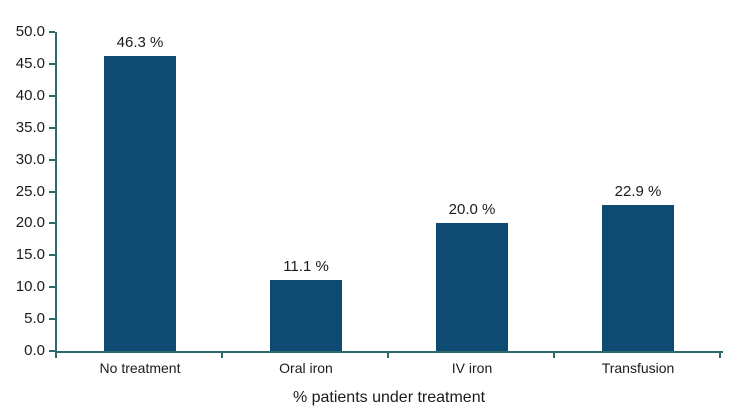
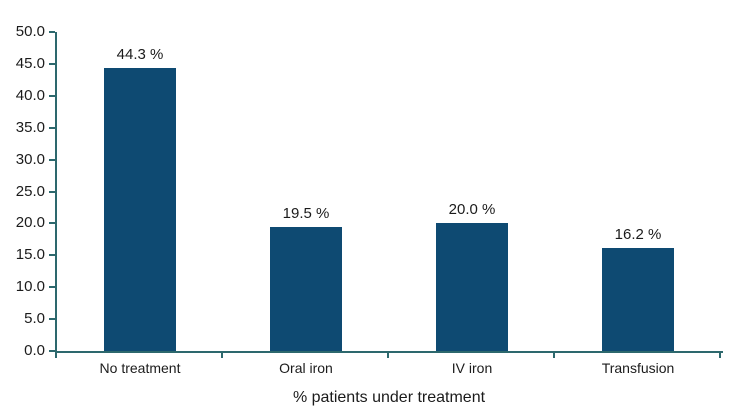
No treatment: 46.3 -> 44.3
Oral iron: 11.1 -> 19.5
Transfusion: 22.9 -> 16.2
